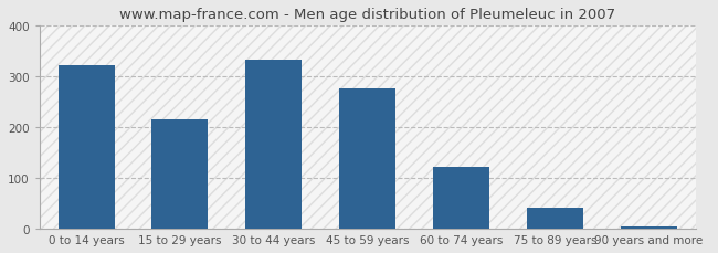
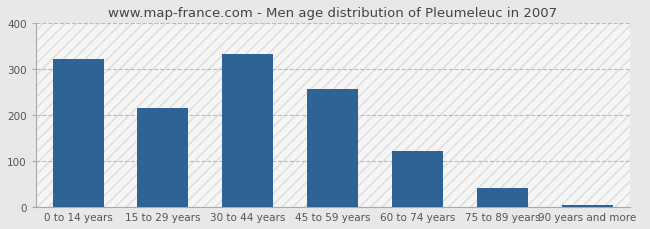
45 to 59 years: 275 -> 256
